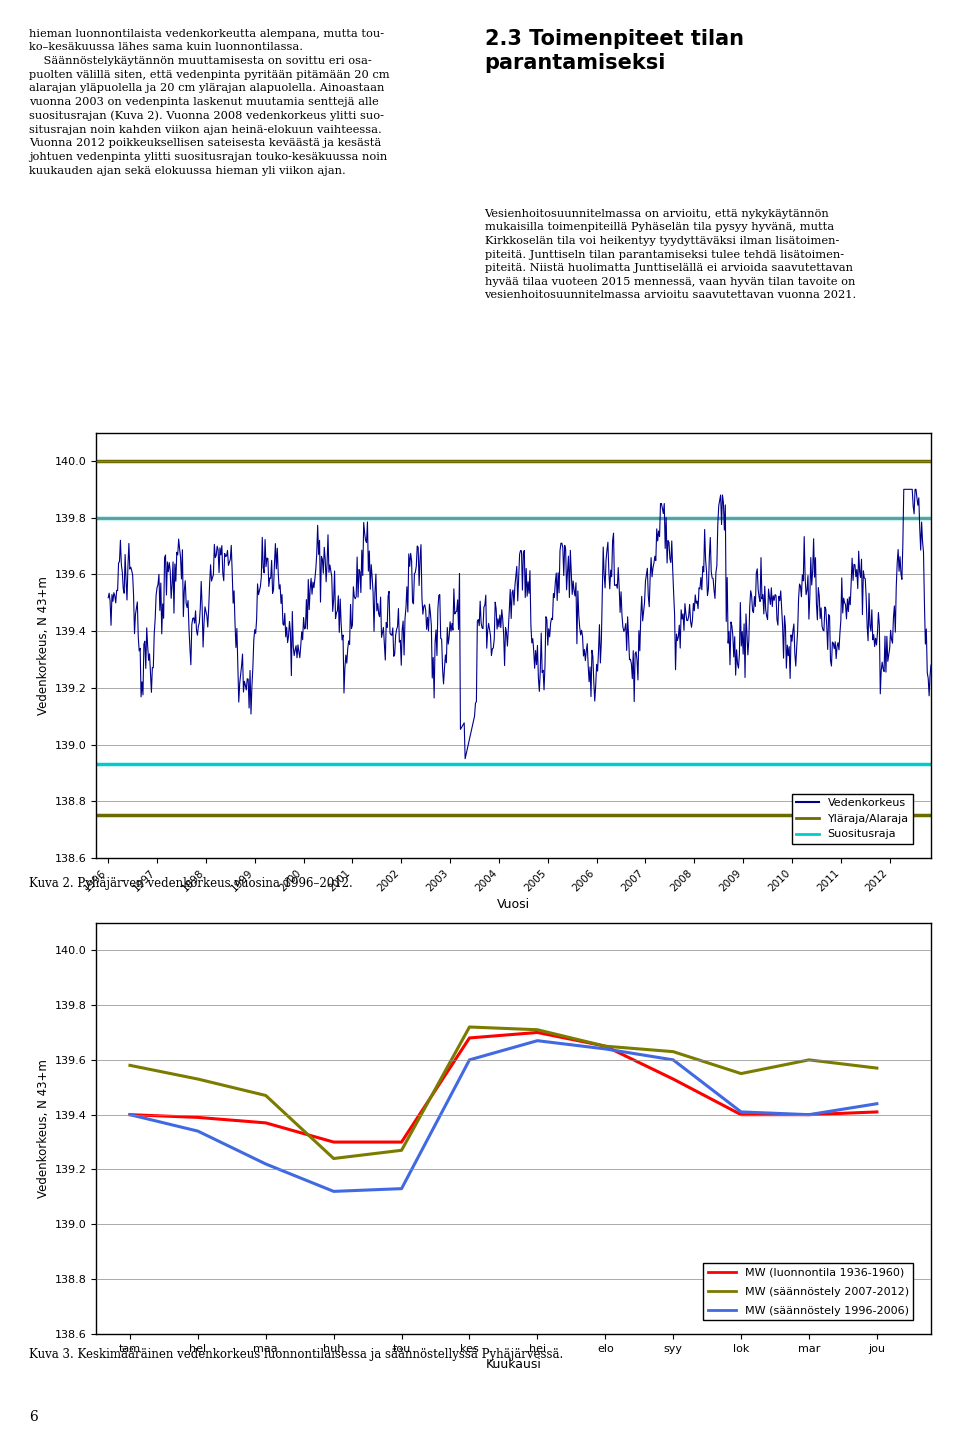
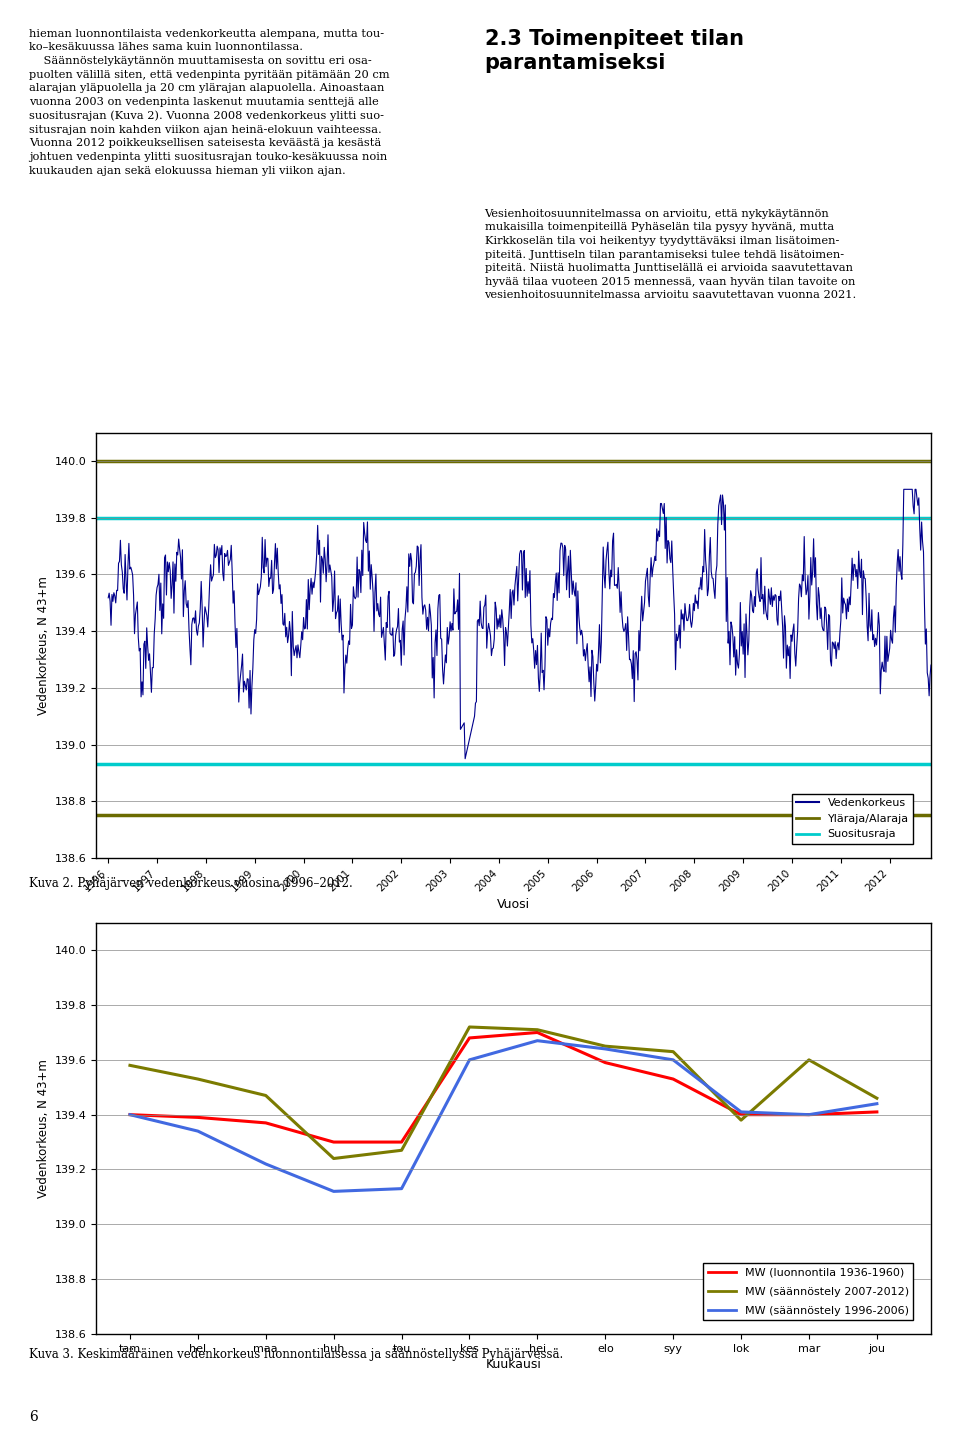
MW (luonnontila 1936-1960)/elo: 139.65 -> 139.59
MW (säännöstely 2007-2012)/lok: 139.55 -> 139.38
MW (säännöstely 2007-2012)/jou: 139.57 -> 139.46
